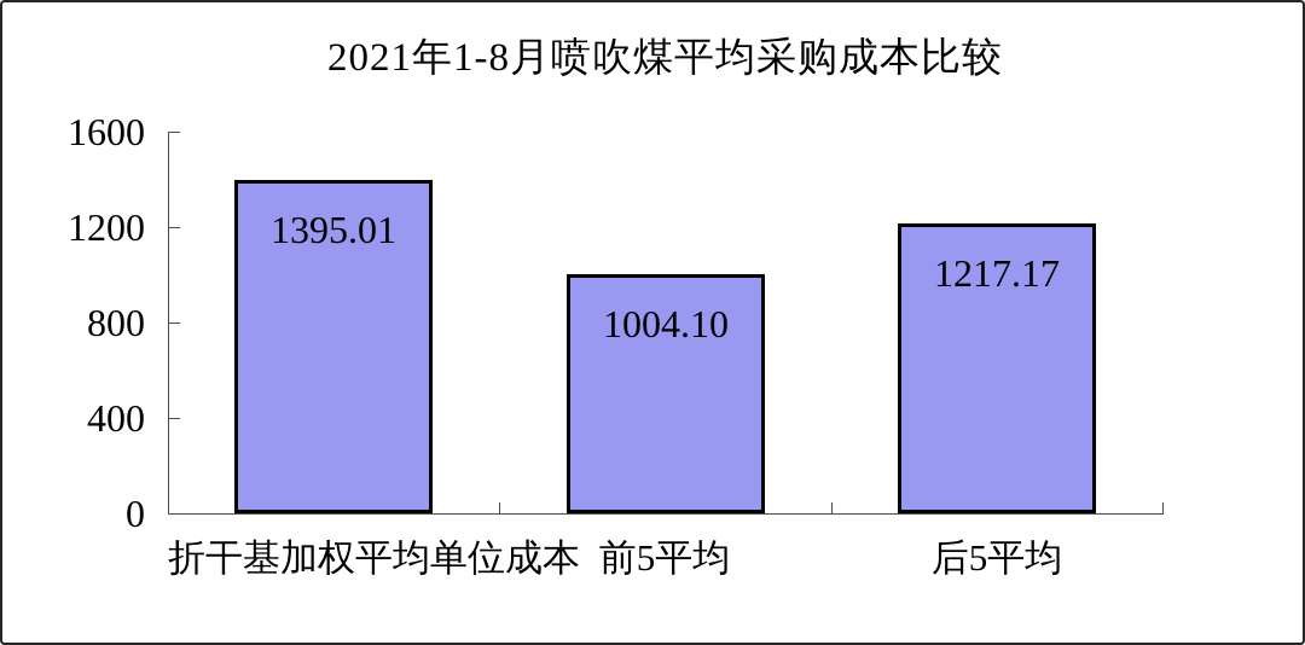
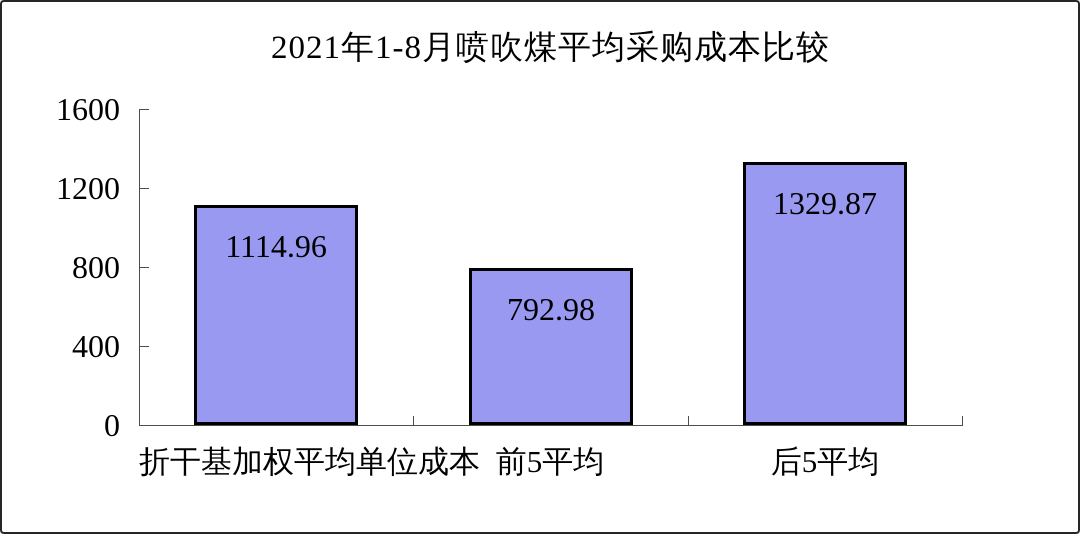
折干基加权平均单位成本: 1395.01 -> 1114.96
前5平均: 1004.10 -> 792.98
后5平均: 1217.17 -> 1329.87
